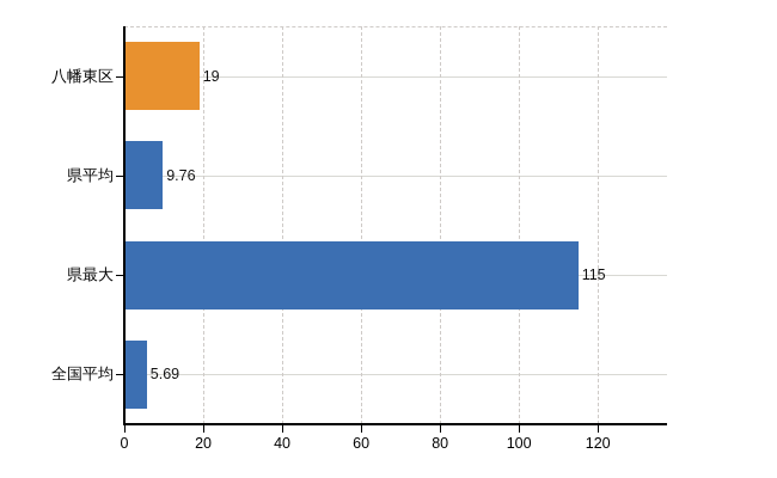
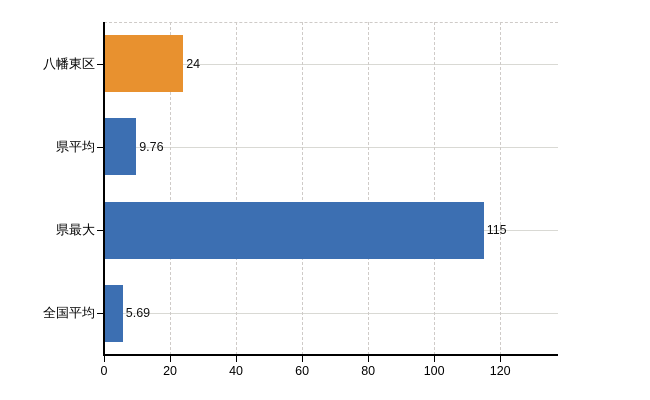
八幡東区: 19 -> 24
